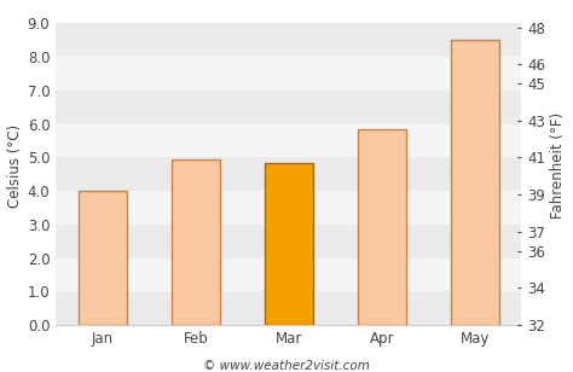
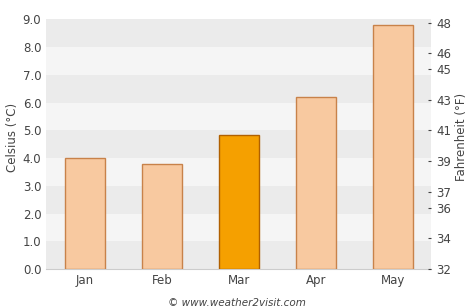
Feb: 4.95 -> 3.80
Apr: 5.85 -> 6.20
May: 8.50 -> 8.80
